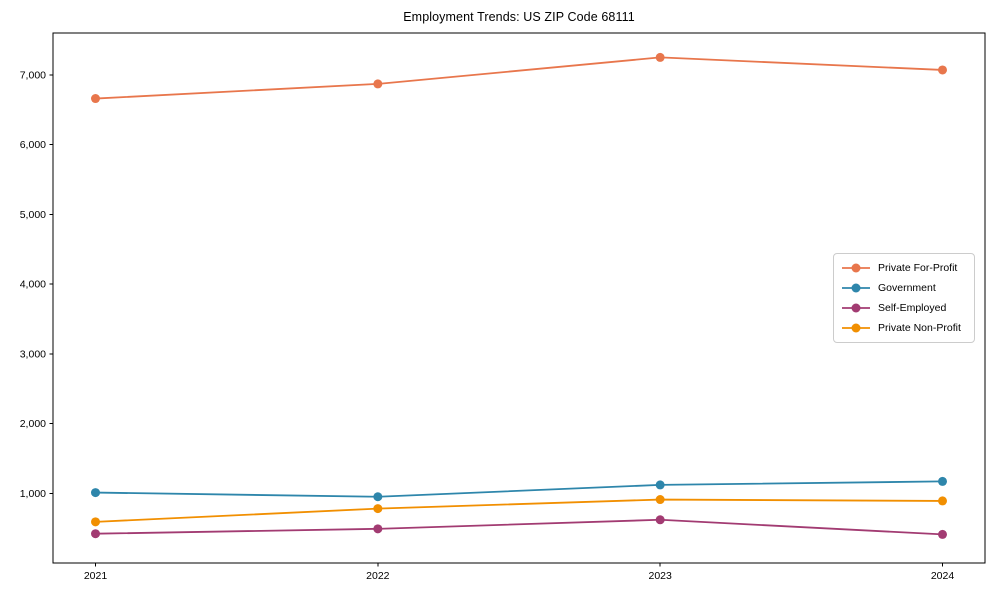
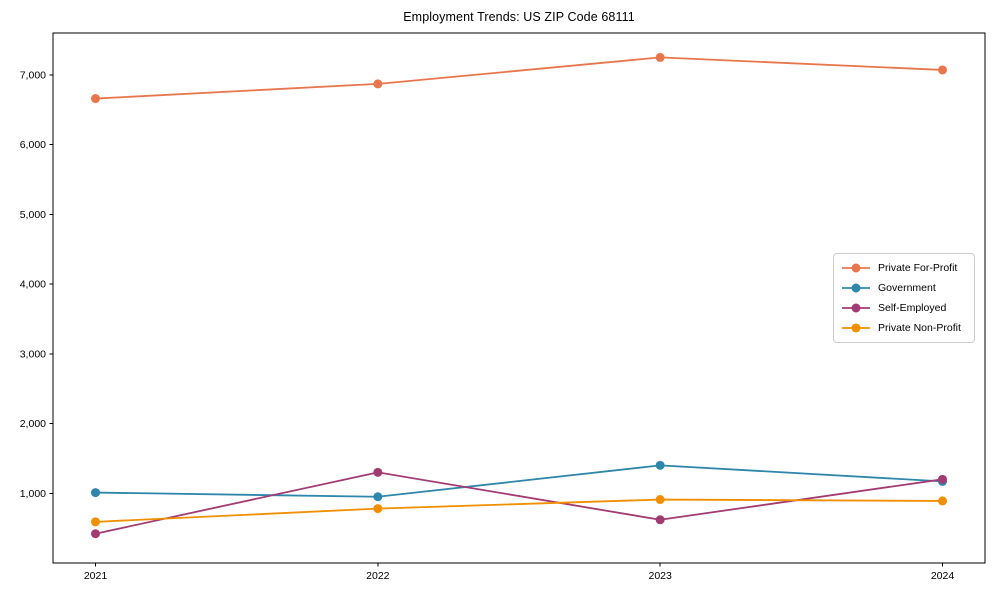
Self-Employed/2022: 500 -> 1300
Government/2023: 1100 -> 1400
Self-Employed/2024: 400 -> 1200
